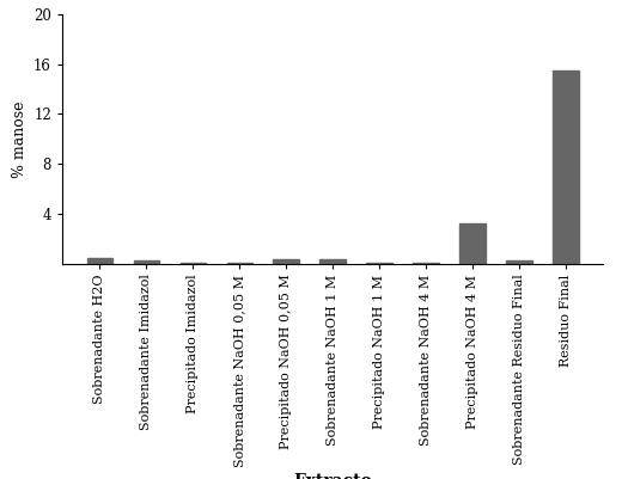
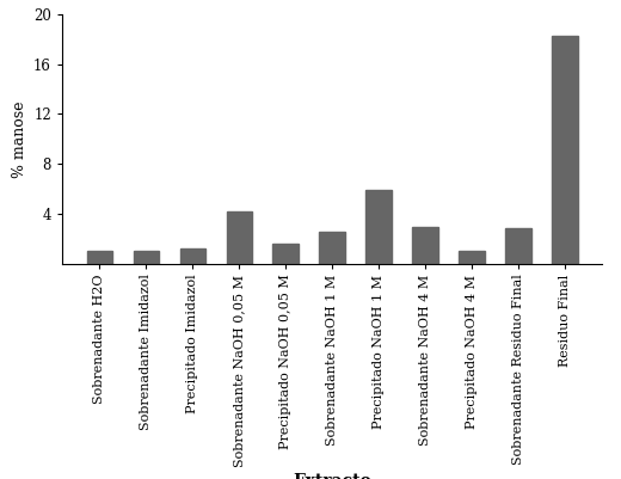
Sobrenadante H2O: 0.4 -> 1.0
Sobrenadante Imidazol: 0.3 -> 1.0
Precipitado Imidazol: 0.0 -> 1.2
Sobrenadante NaOH 0,05 M: 0.0 -> 4.2
Precipitado NaOH 0,05 M: 0.4 -> 1.6
Sobrenadante NaOH 1 M: 0.4 -> 2.5
Precipitado NaOH 1 M: 0.1 -> 5.9
Sobrenadante NaOH 4 M: 0.1 -> 2.9
Precipitado NaOH 4 M: 3.2 -> 1.0
Sobrenadante Residuo Final: 0.3 -> 2.8
Residuo Final: 15.5 -> 18.3
